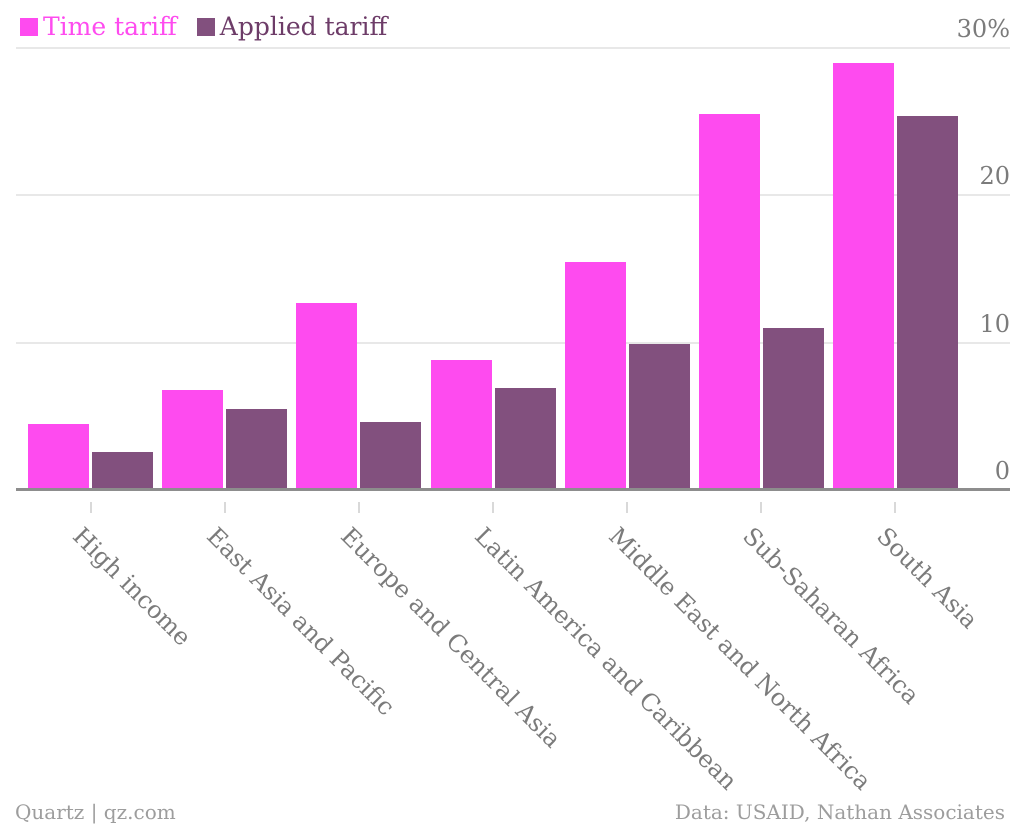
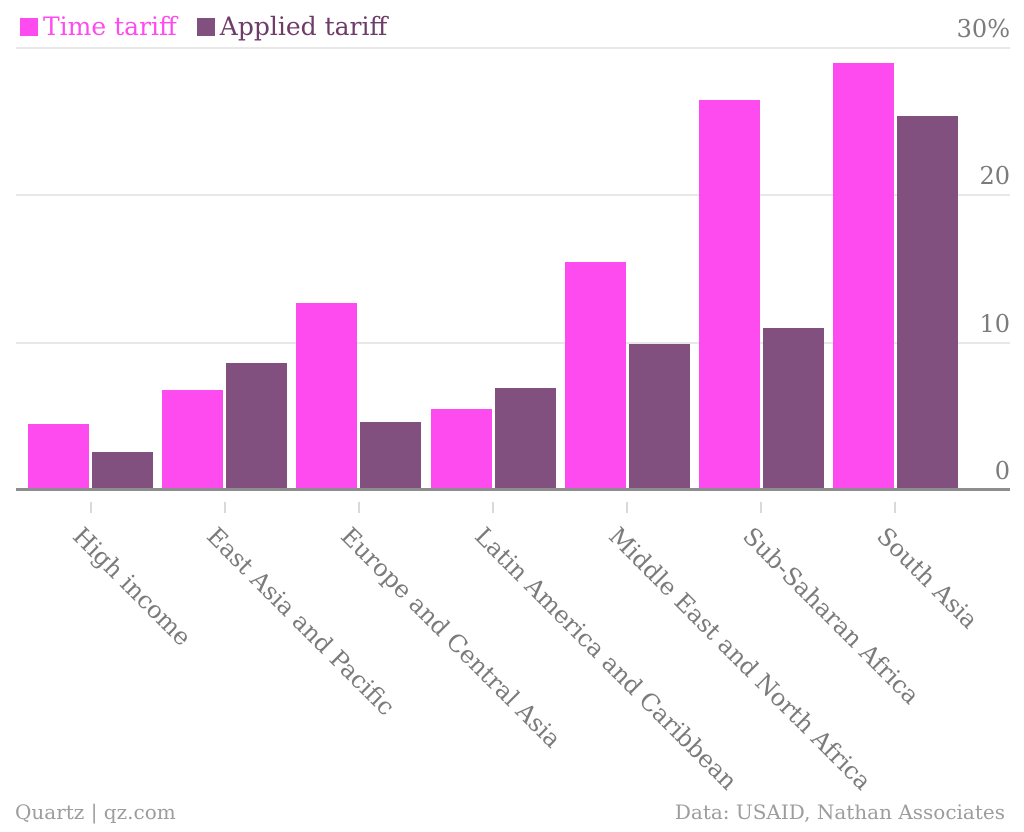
Applied tariff/East Asia and Pacific: 5.5% -> 8.6%
Time tariff/Latin America and Caribbean: 8.8% -> 5.5%
Time tariff/Sub-Saharan Africa: 25.5% -> 26.5%
